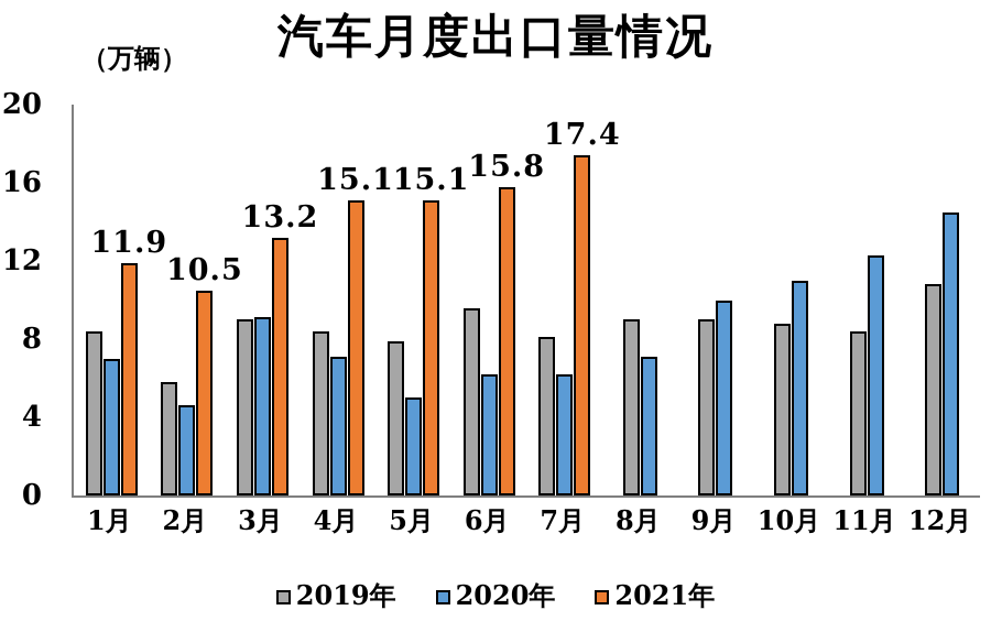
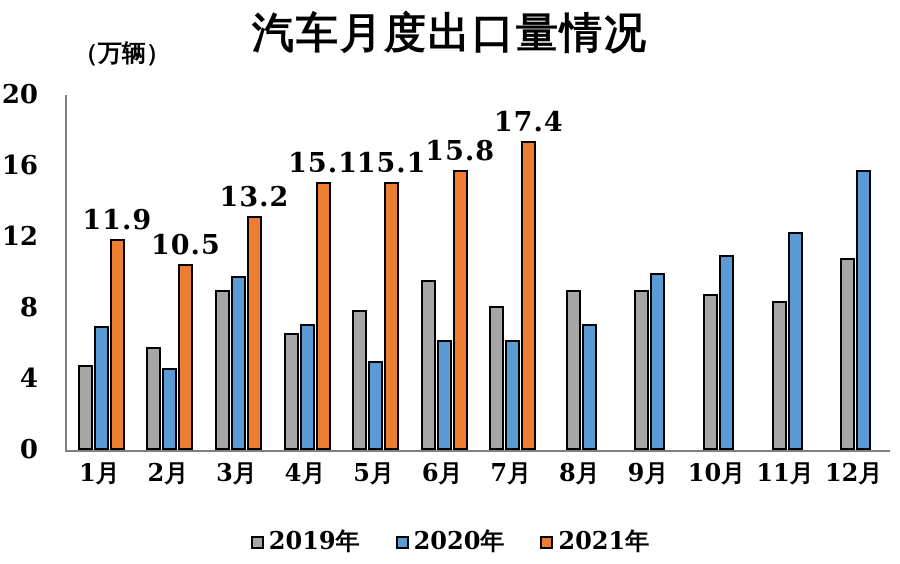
2019年/1月: 8.4 -> 4.8
2020年/3月: 9.1 -> 9.8
2019年/4月: 8.4 -> 6.6
2020年/12月: 14.5 -> 15.8
